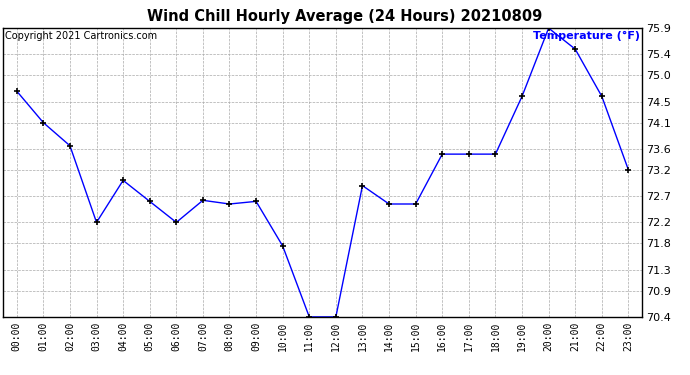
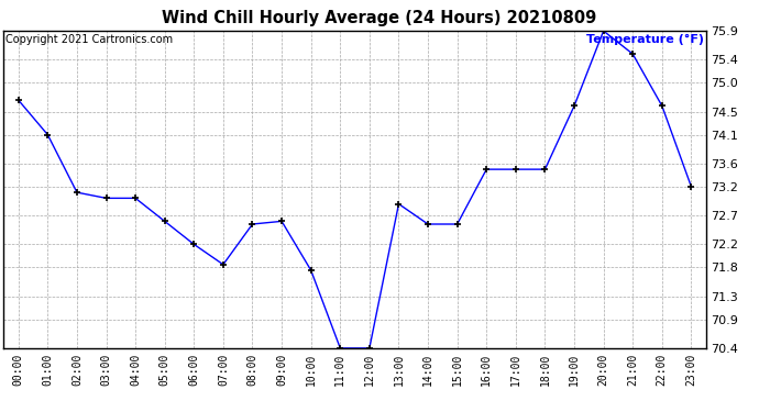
02:00: 73.66 -> 73.10
03:00: 72.20 -> 73.00
07:00: 72.62 -> 71.85
